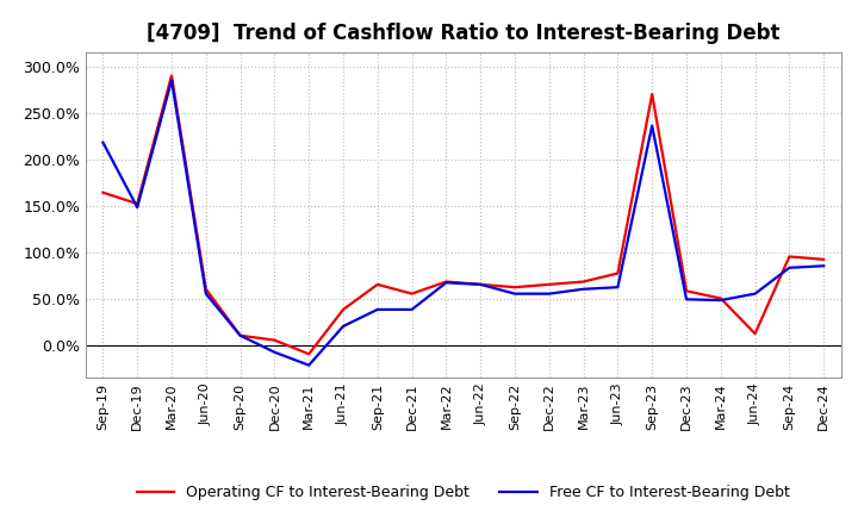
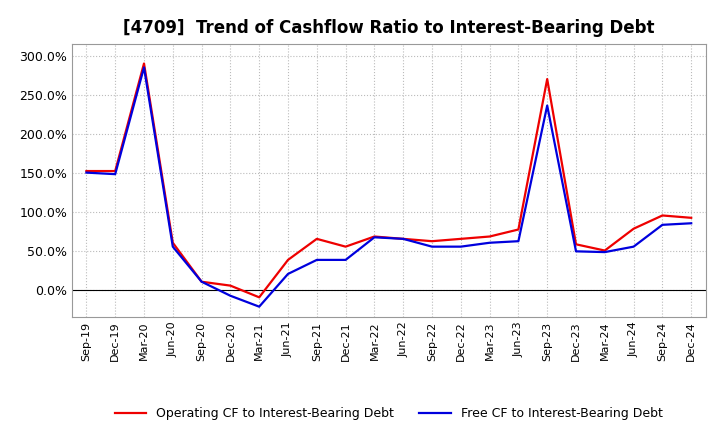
Operating CF to Interest-Bearing Debt/Sep-19: 164% -> 152%
Free CF to Interest-Bearing Debt/Sep-19: 218% -> 150%
Operating CF to Interest-Bearing Debt/Jun-24: 12% -> 78%
